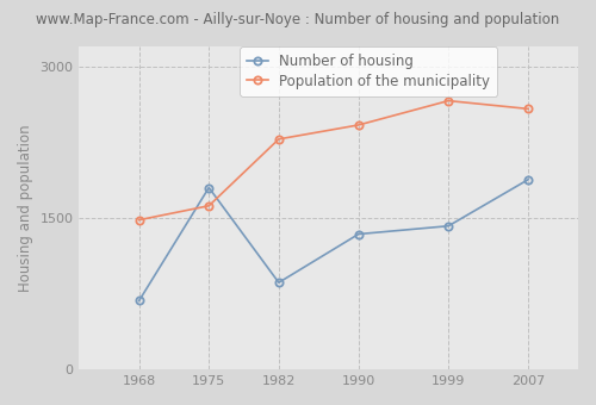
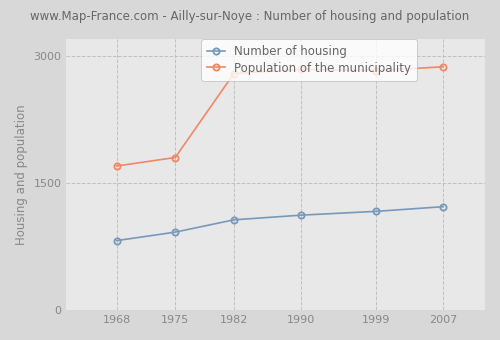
Number of housing/1968: 680 -> 820
Population of the municipality/1968: 1480 -> 1700
Number of housing/1975: 1800 -> 920
Population of the municipality/1975: 1620 -> 1800
Number of housing/1982: 860 -> 1060
Population of the municipality/1982: 2280 -> 2790
Number of housing/1990: 1340 -> 1120
Population of the municipality/1990: 2420 -> 2840
Number of housing/1999: 1420 -> 1160
Population of the municipality/1999: 2660 -> 2820
Number of housing/2007: 1880 -> 1220
Population of the municipality/2007: 2580 -> 2870
